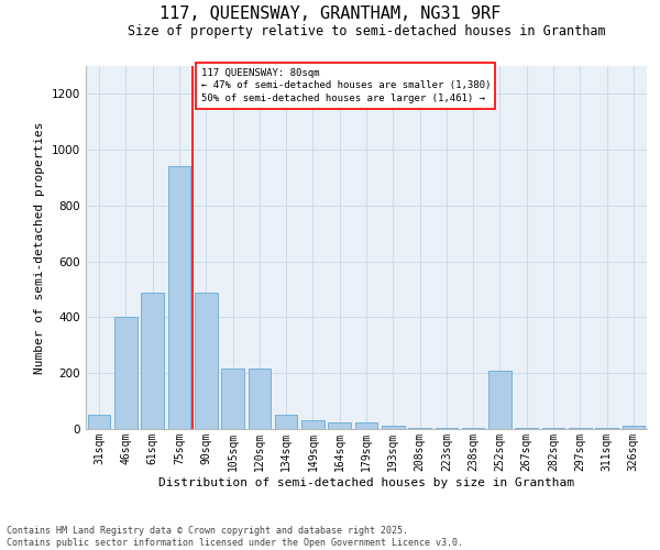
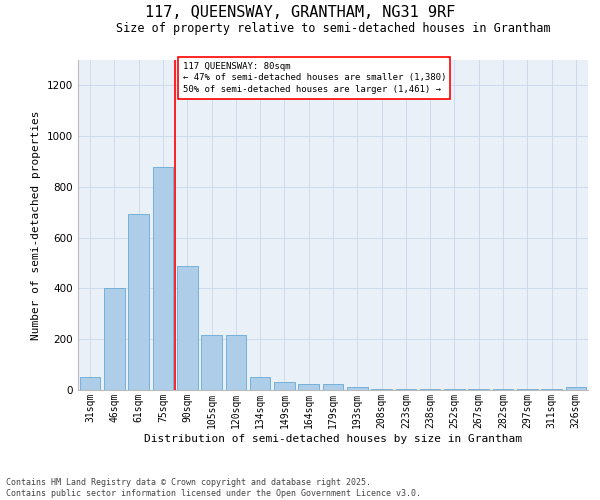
61sqm: 490 -> 695
75sqm: 940 -> 880
252sqm: 210 -> 5
